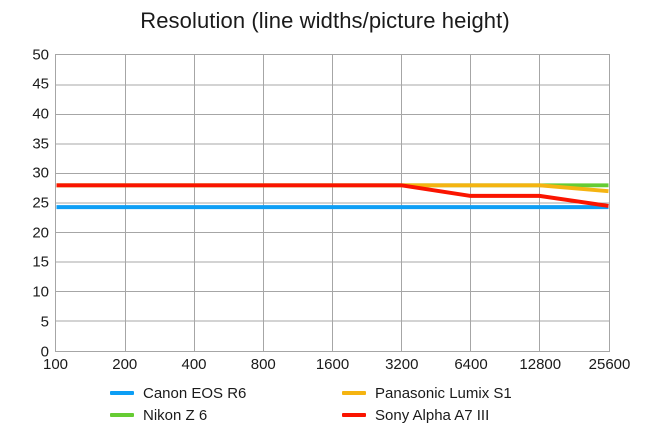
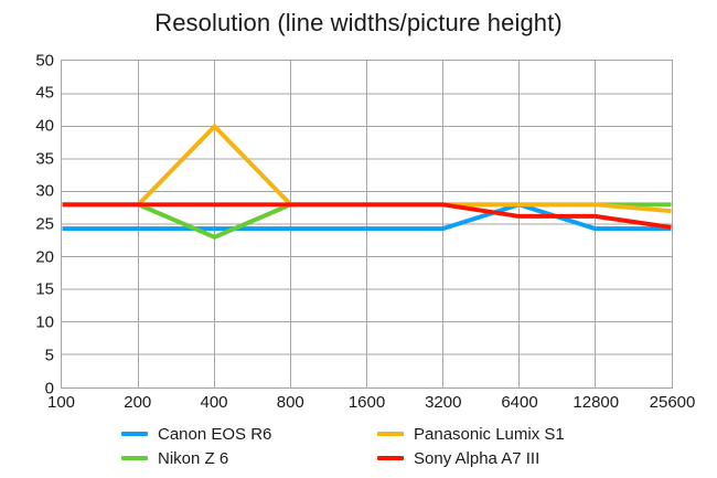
Nikon Z 6/400: 28 -> 23
Panasonic Lumix S1/400: 28 -> 40
Canon EOS R6/6400: 24 -> 28
